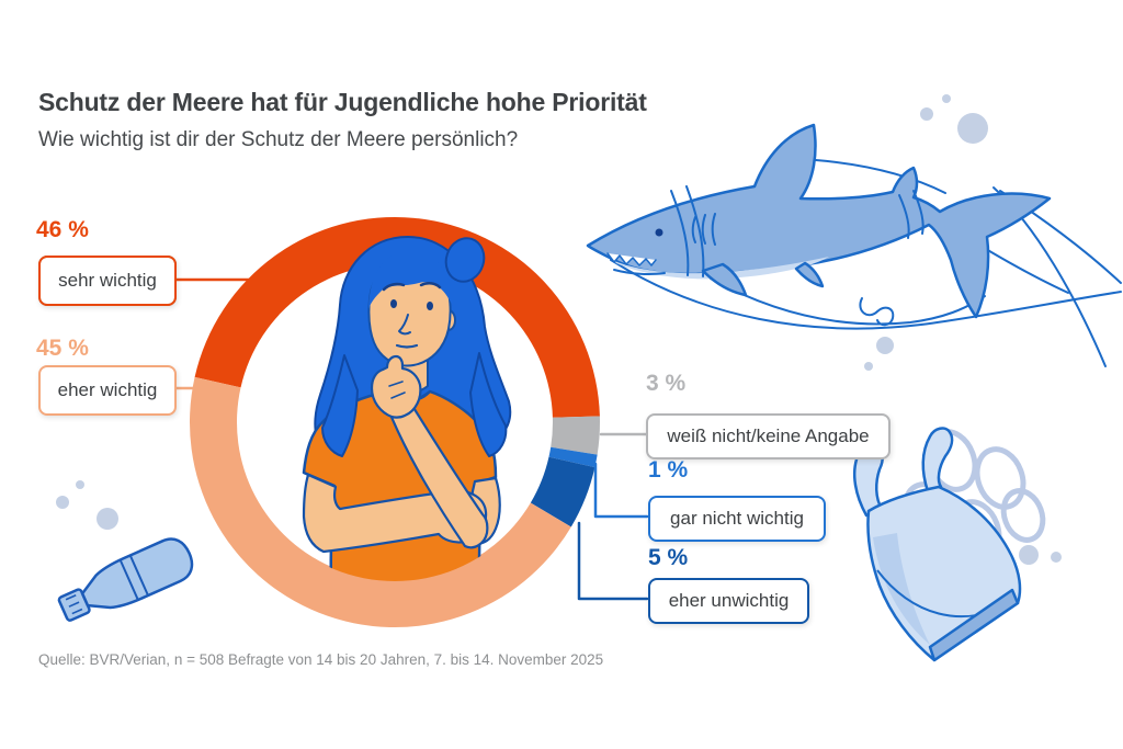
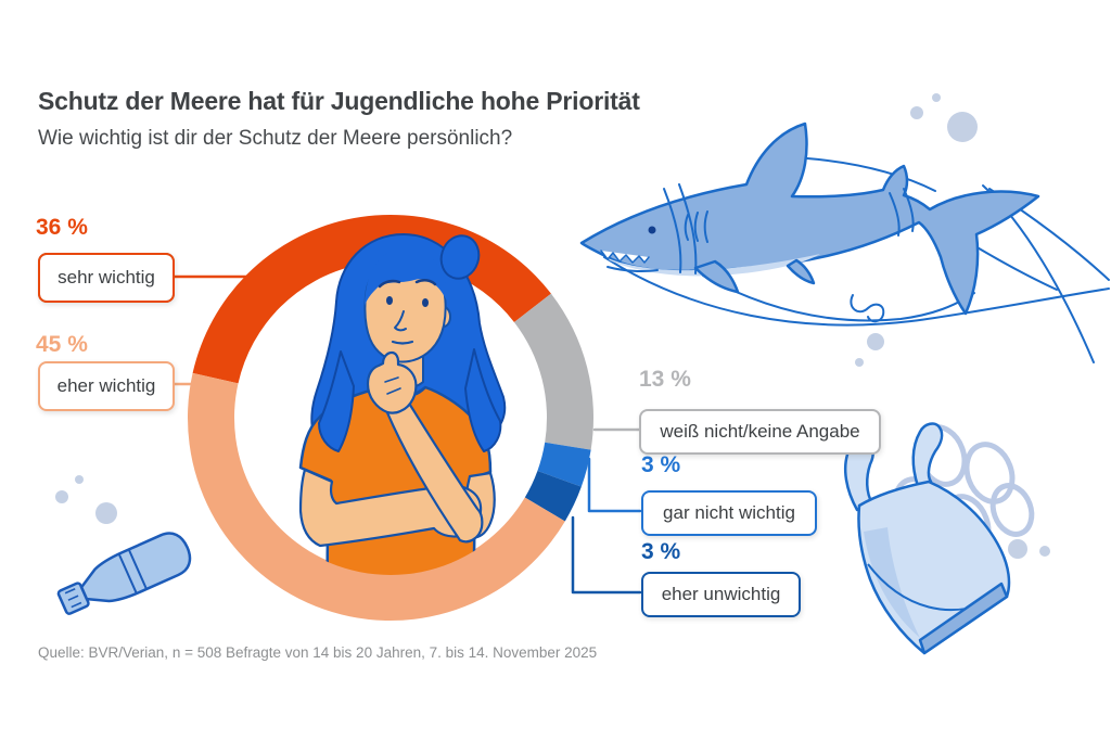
sehr wichtig: 46 -> 36
weiß nicht/keine Angabe: 3 -> 13
gar nicht wichtig: 1 -> 3
eher unwichtig: 5 -> 3
